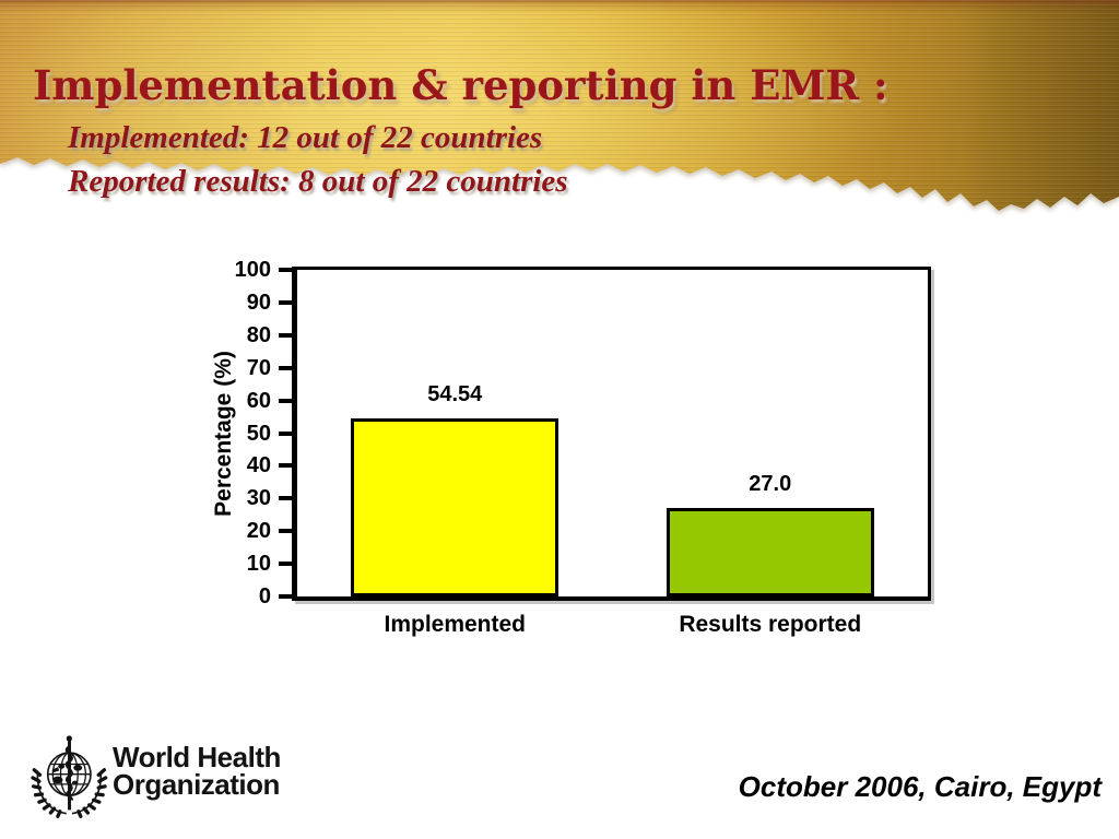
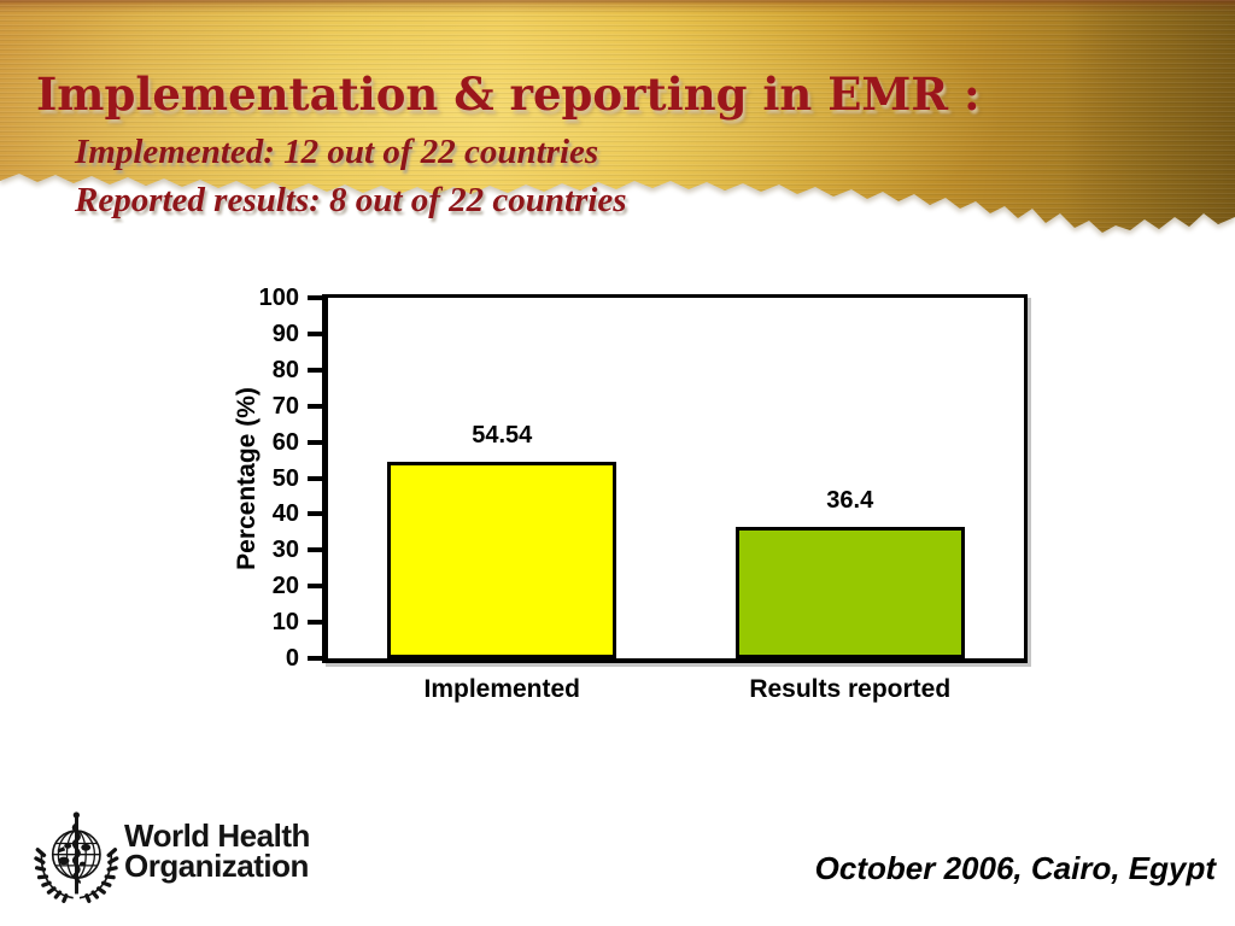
Results reported: 27.0 -> 36.4
